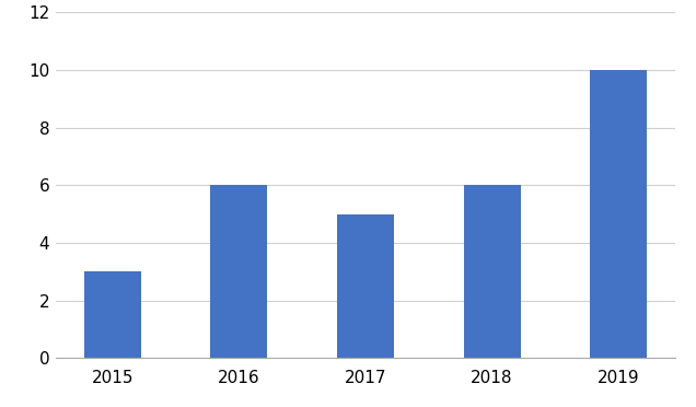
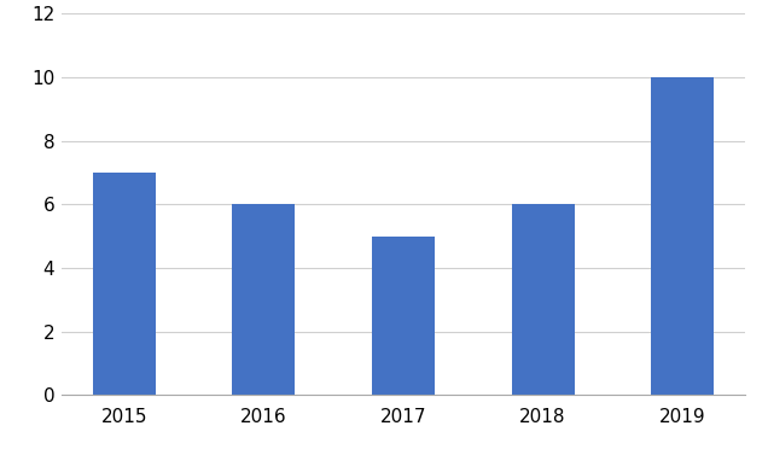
2015: 3 -> 7
